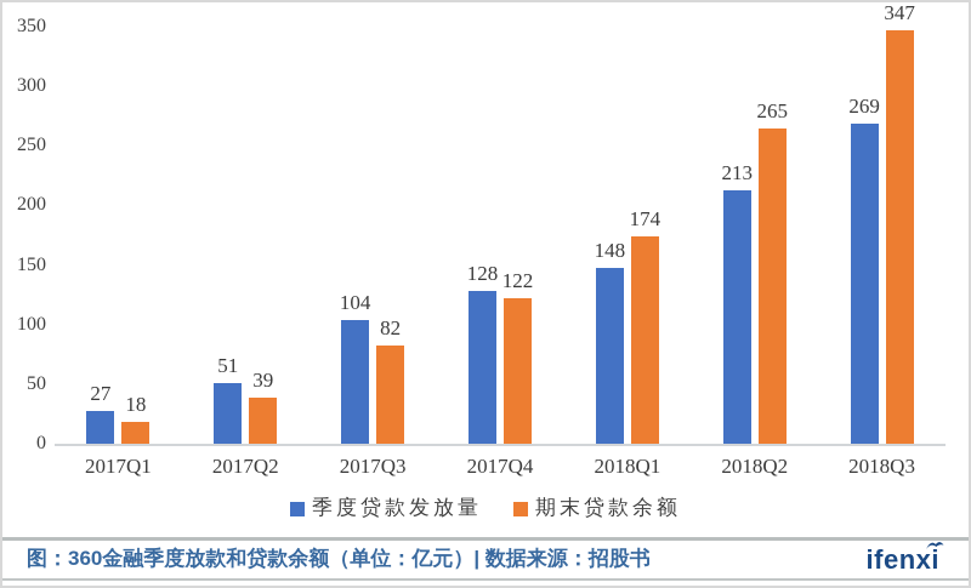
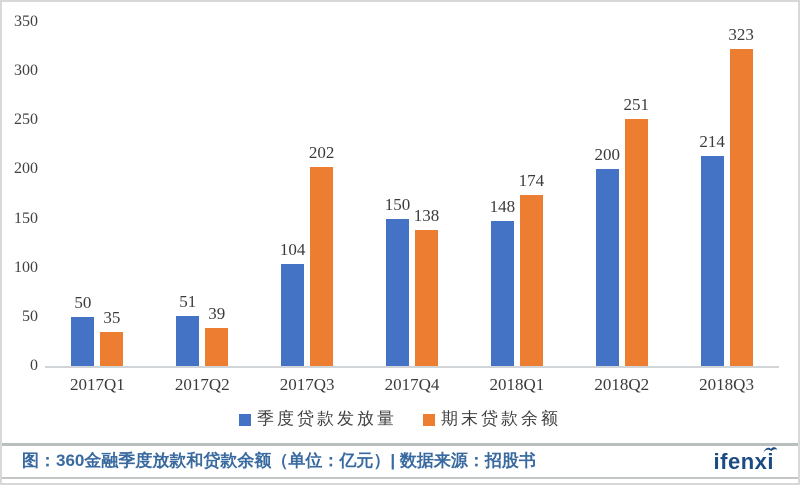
季度贷款发放量/2017Q1: 27 -> 50
期末贷款余额/2017Q1: 18 -> 35
期末贷款余额/2017Q3: 82 -> 202
季度贷款发放量/2017Q4: 128 -> 150
期末贷款余额/2017Q4: 122 -> 138
季度贷款发放量/2018Q2: 213 -> 200
期末贷款余额/2018Q2: 265 -> 251
季度贷款发放量/2018Q3: 269 -> 214
期末贷款余额/2018Q3: 347 -> 323
